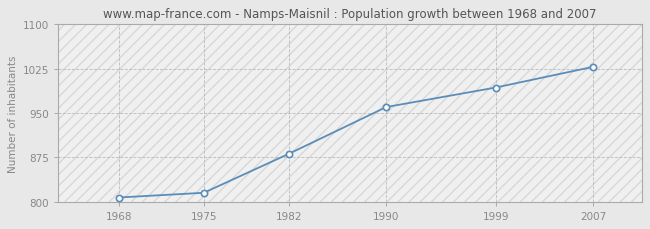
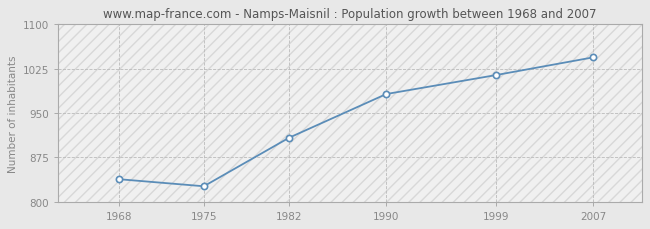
1968: 807 -> 838
1975: 815 -> 826
1982: 881 -> 908
1990: 960 -> 982
1999: 993 -> 1014
2007: 1028 -> 1044
